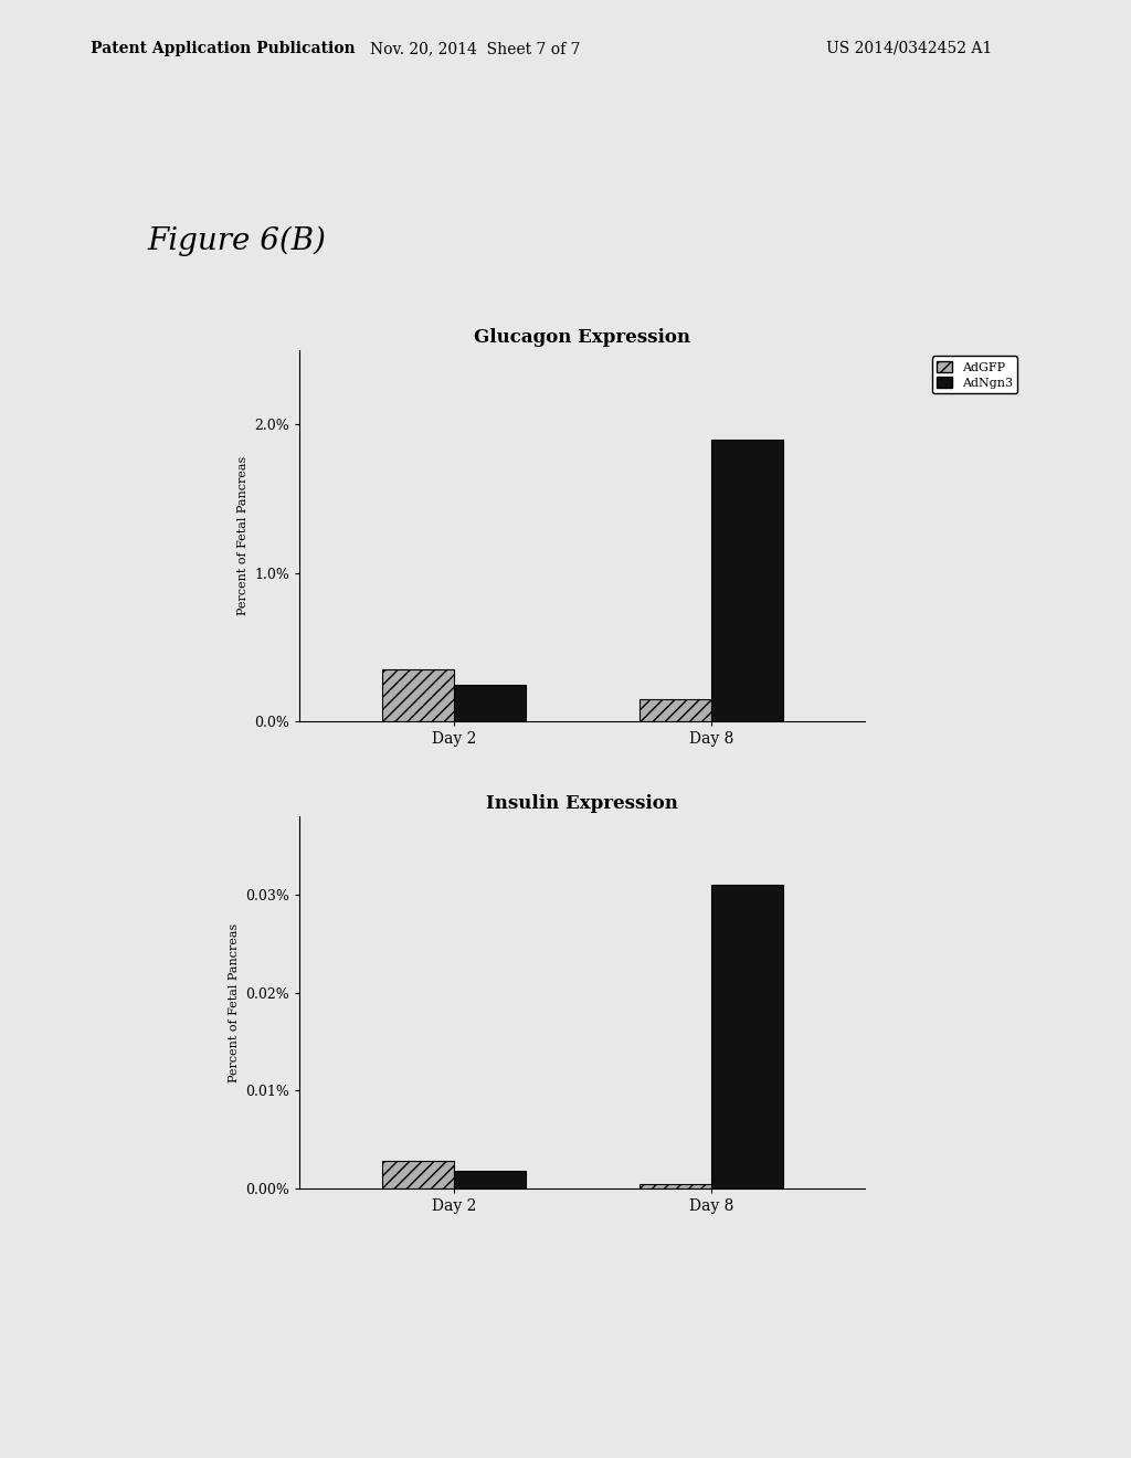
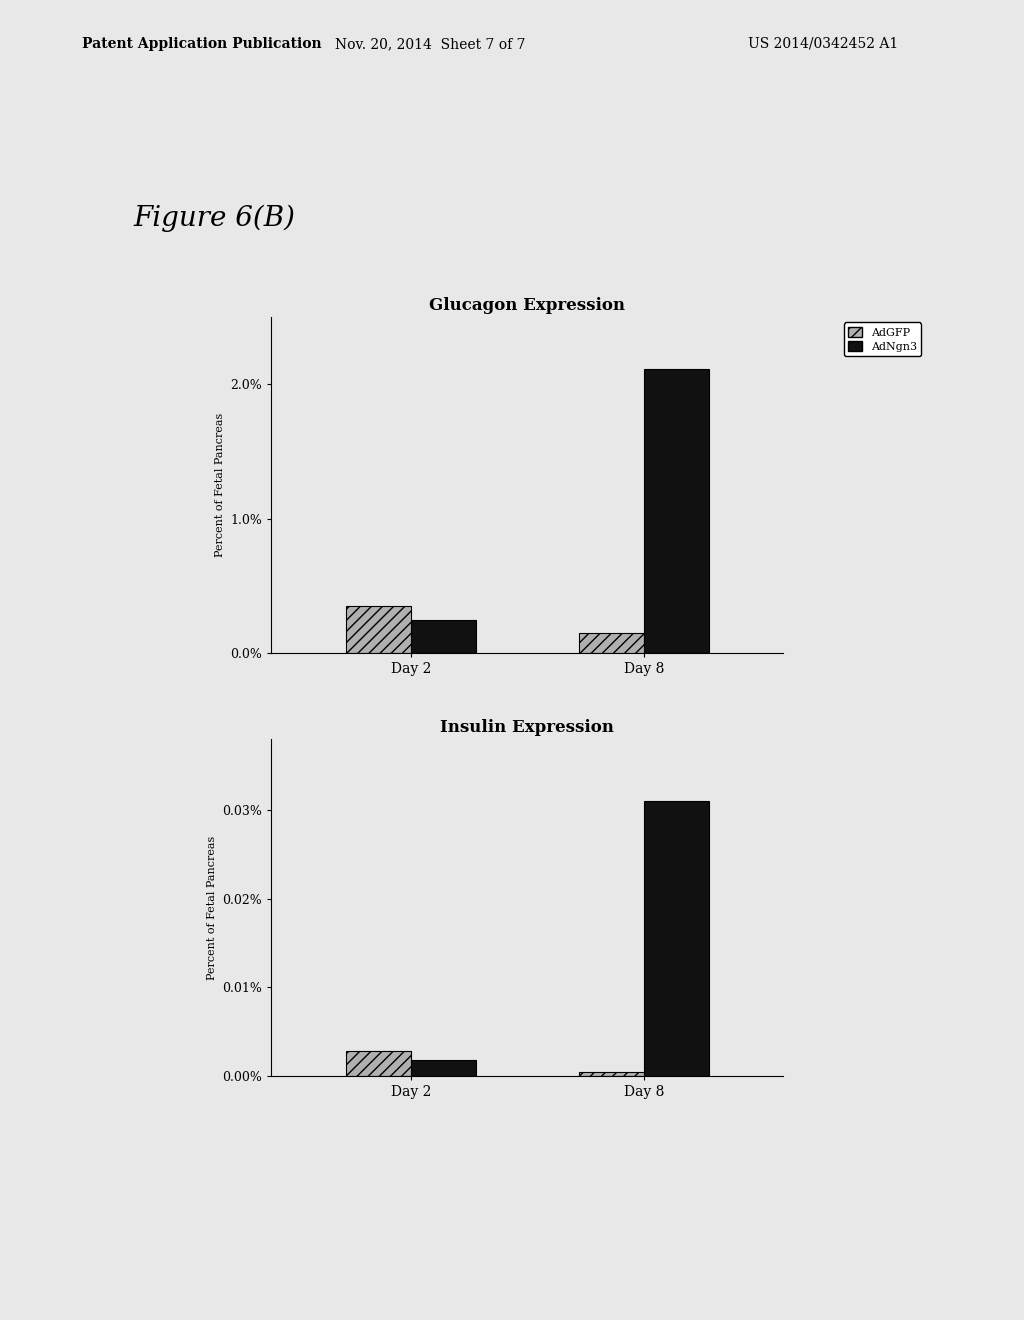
Glucagon Expression/AdNgn3/Day 8: 1.90% -> 2.11%
